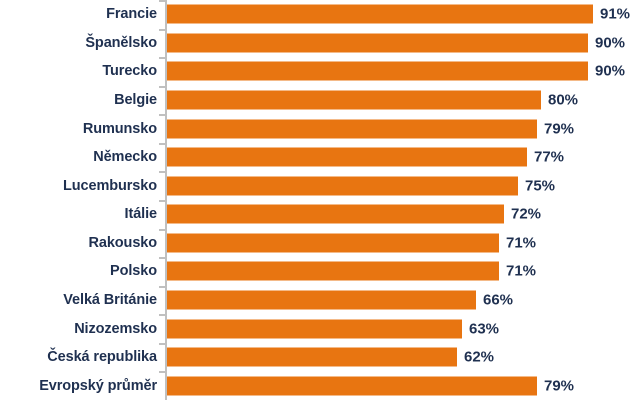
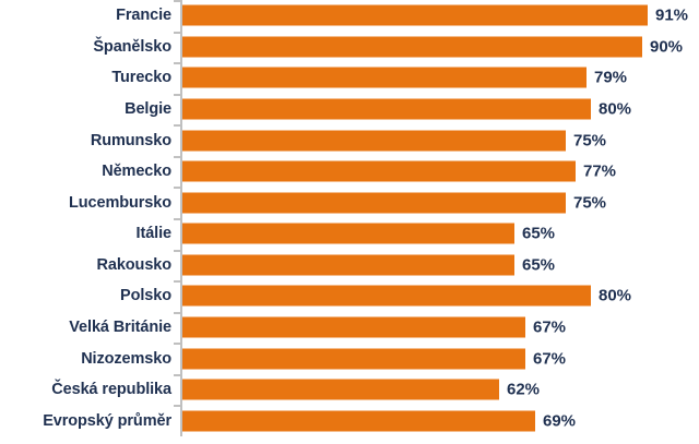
Turecko: 90% -> 79%
Rumunsko: 79% -> 75%
Itálie: 72% -> 65%
Rakousko: 71% -> 65%
Polsko: 71% -> 80%
Velká Británie: 66% -> 67%
Nizozemsko: 63% -> 67%
Evropský průměr: 79% -> 69%
